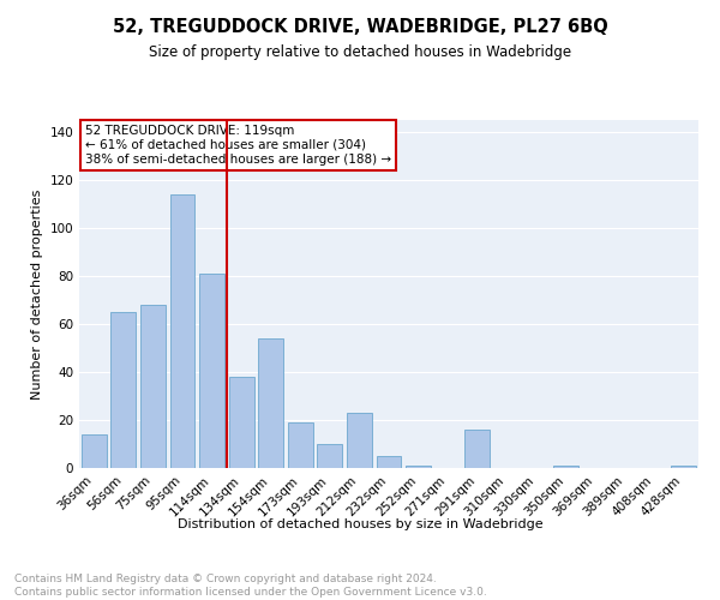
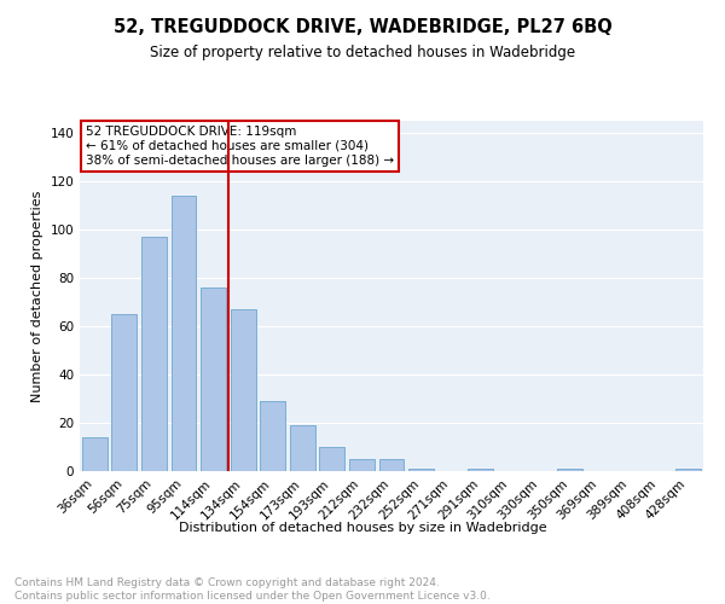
75sqm: 68 -> 97
114sqm: 81 -> 76
134sqm: 38 -> 67
154sqm: 54 -> 29
212sqm: 23 -> 5
291sqm: 16 -> 1
